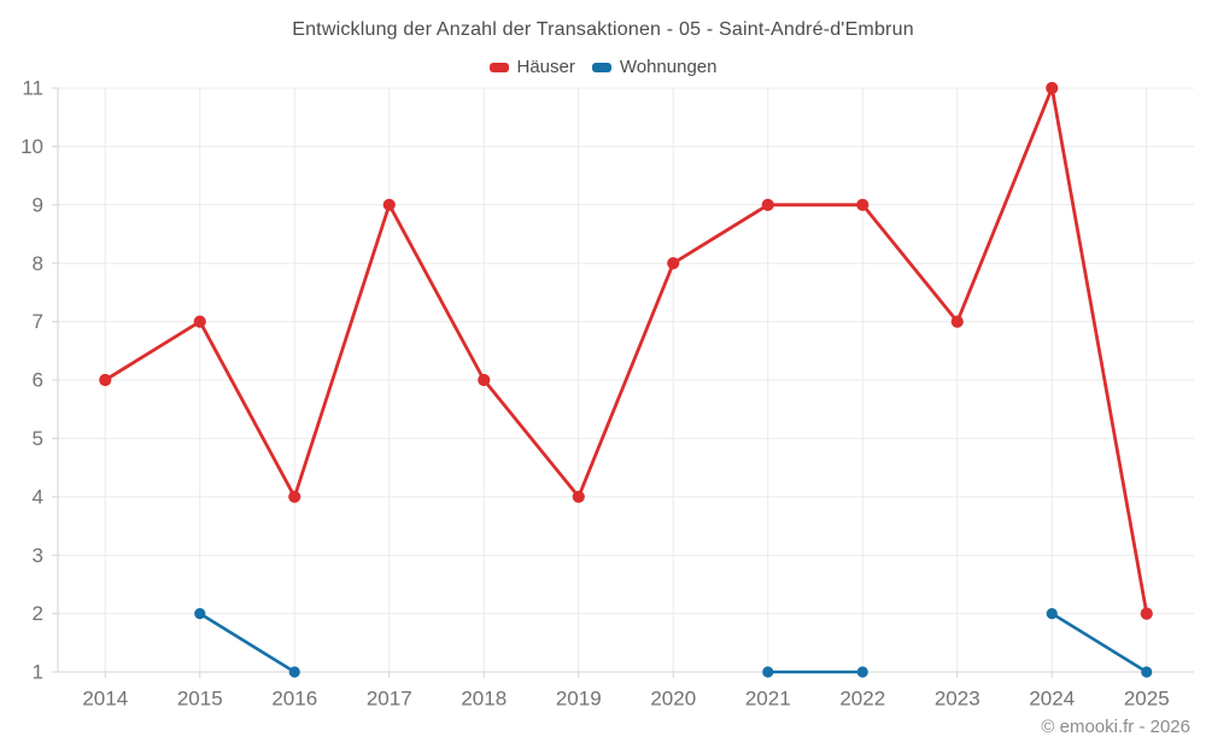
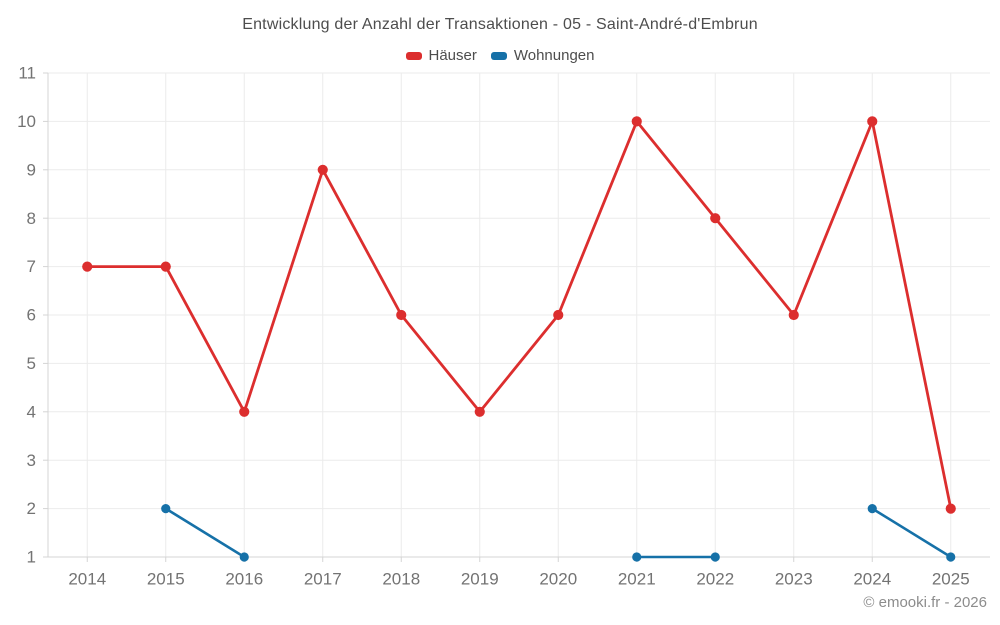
Häuser/2014: 6 -> 7
Häuser/2020: 8 -> 6
Häuser/2021: 9 -> 10
Häuser/2022: 9 -> 8
Häuser/2023: 7 -> 6
Häuser/2024: 11 -> 10
